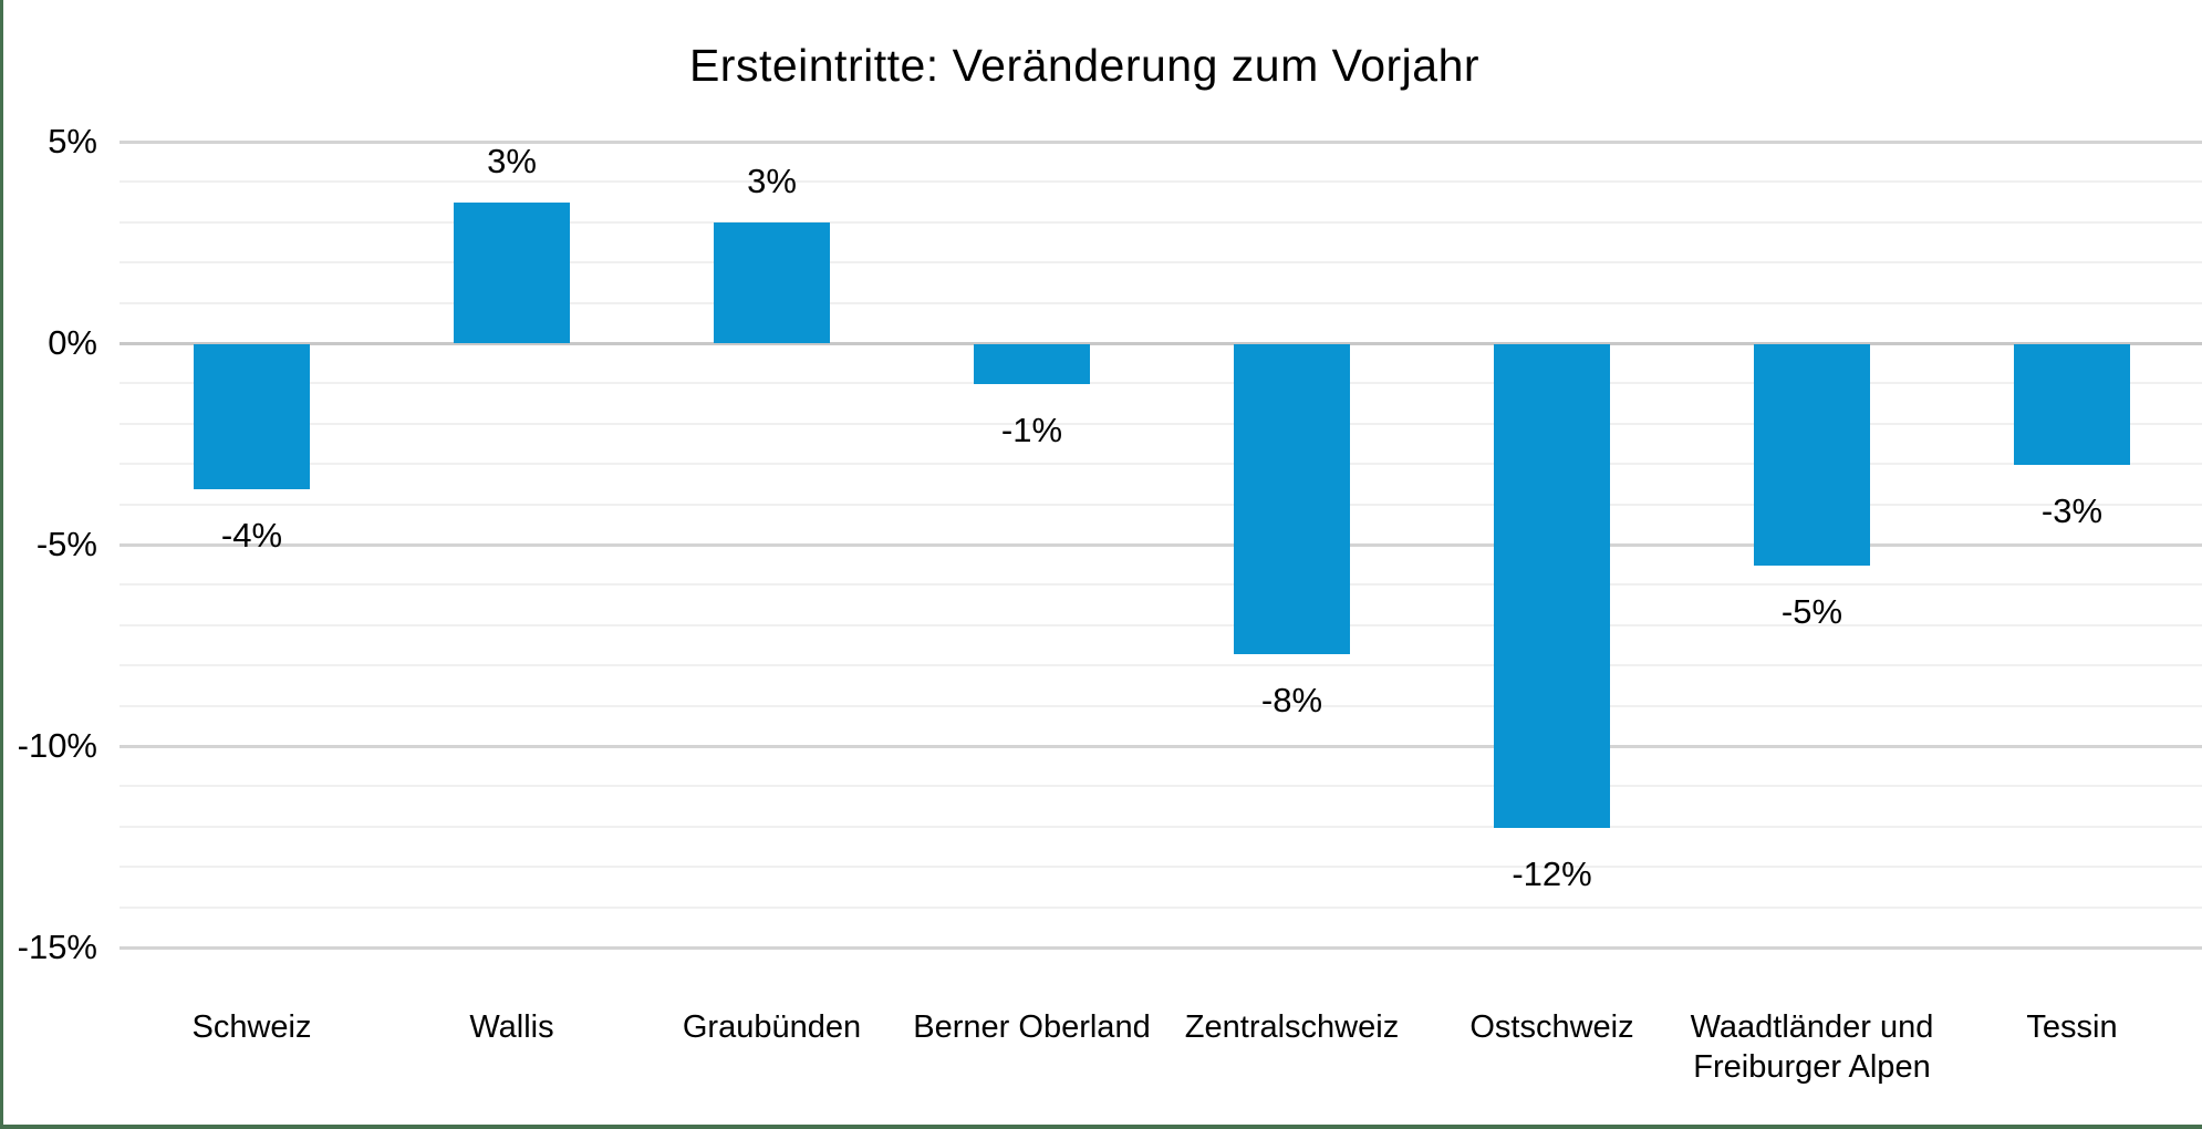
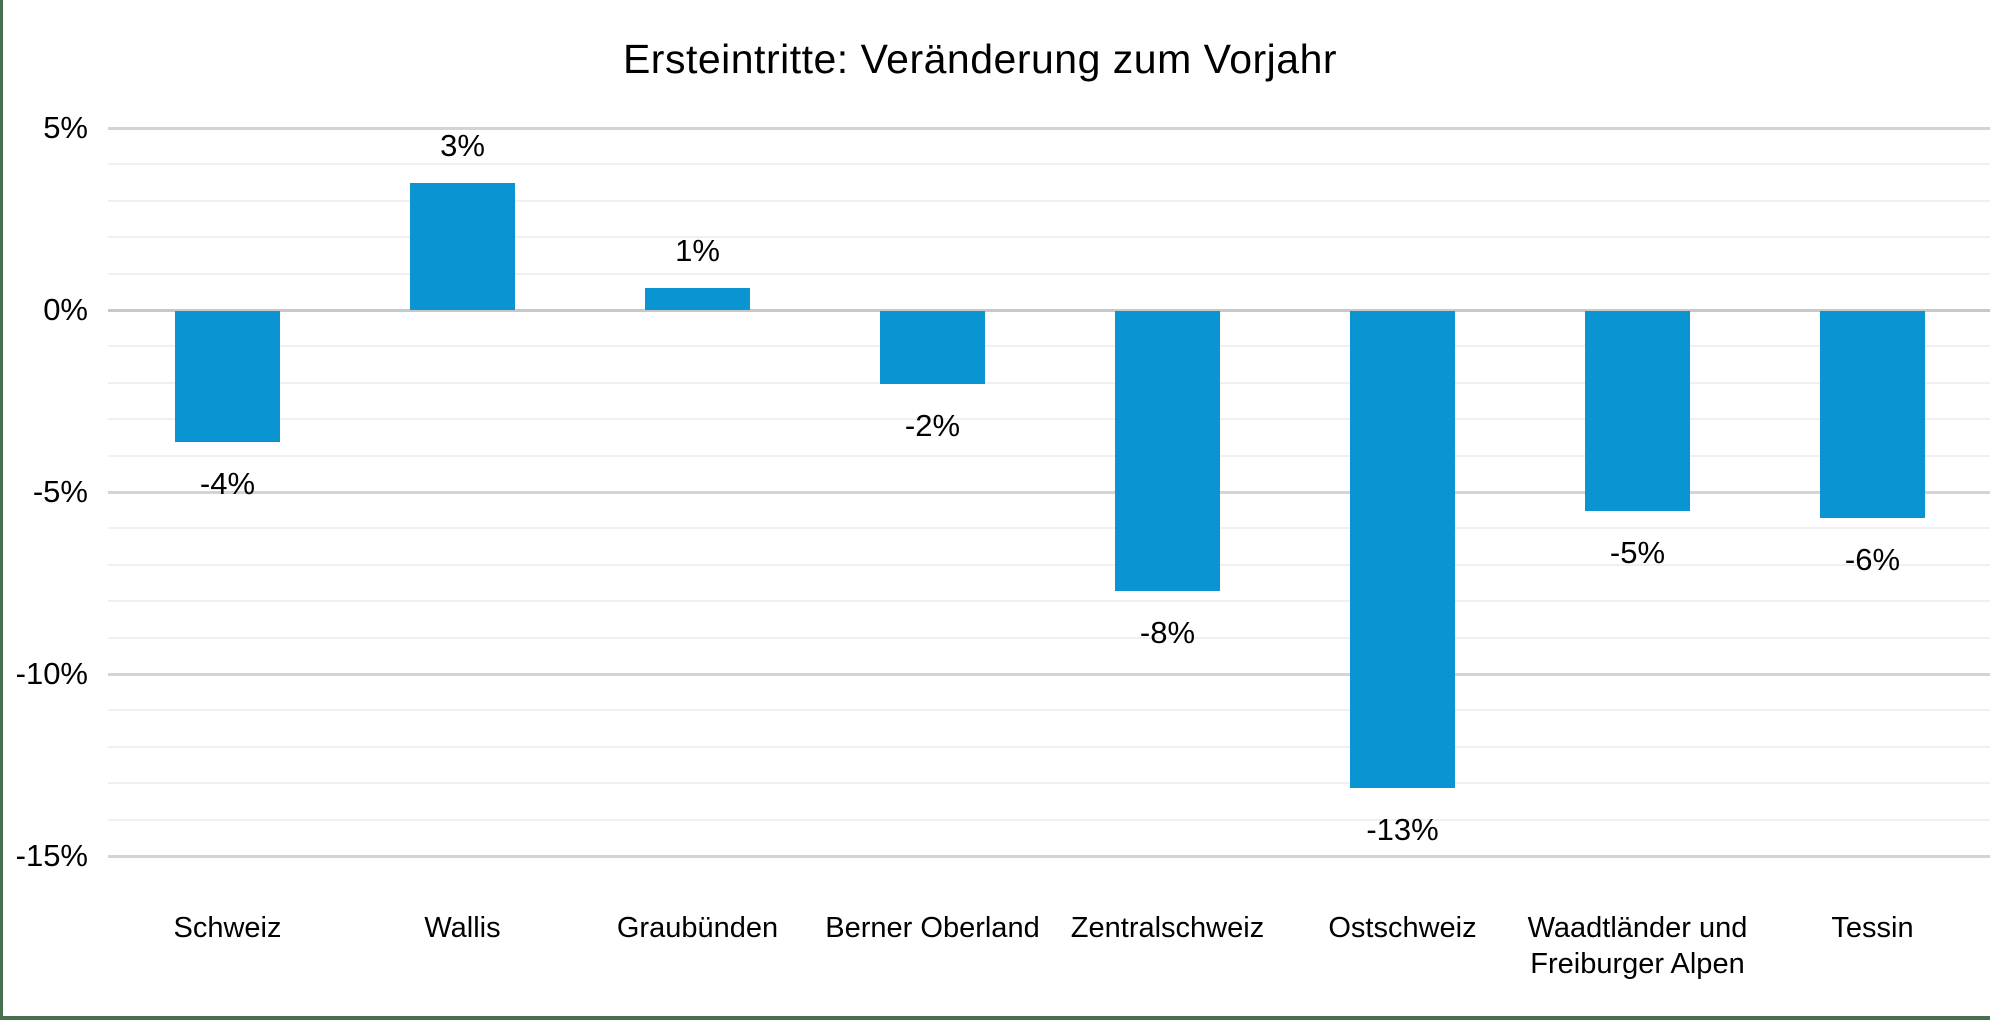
Graubünden: 3% -> 1%
Berner Oberland: -1% -> -2%
Ostschweiz: -12% -> -13%
Tessin: -3% -> -6%
